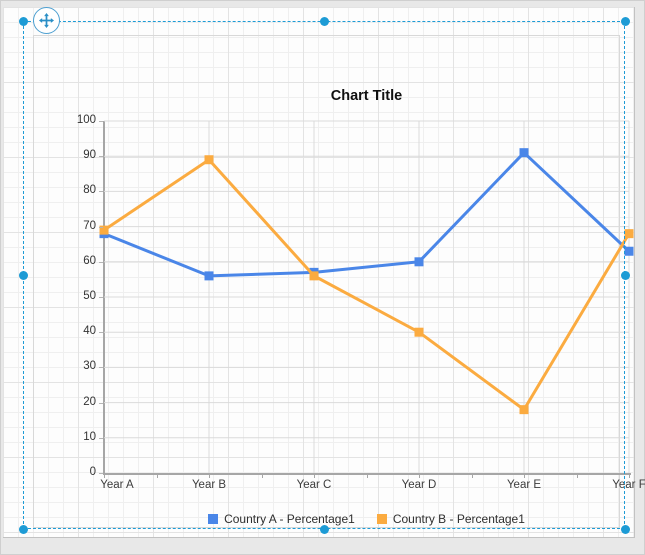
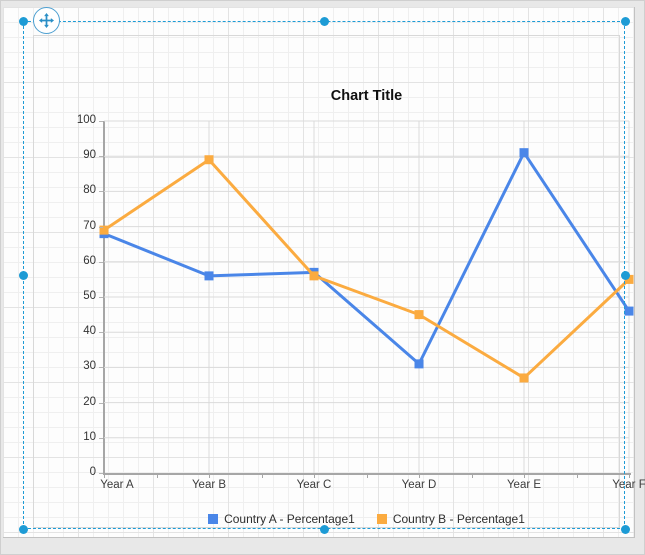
Country A - Percentage1/Year D: 60 -> 31
Country B - Percentage1/Year D: 40 -> 45
Country B - Percentage1/Year E: 18 -> 27
Country A - Percentage1/Year F: 63 -> 46
Country B - Percentage1/Year F: 68 -> 55
